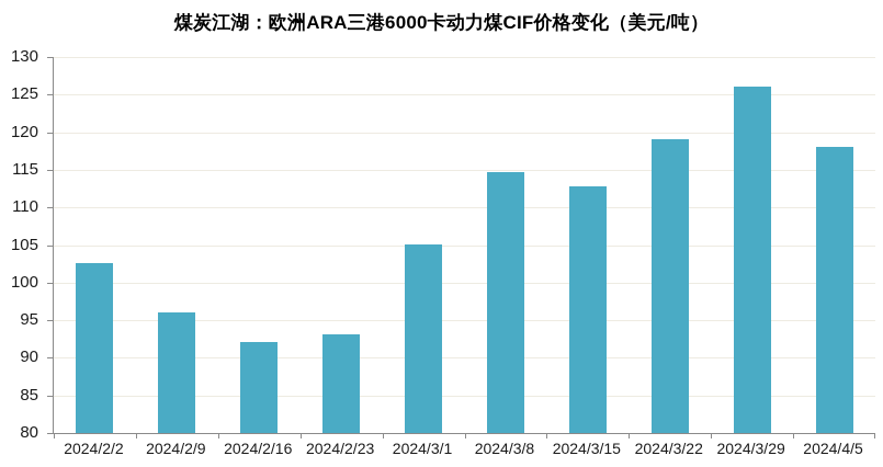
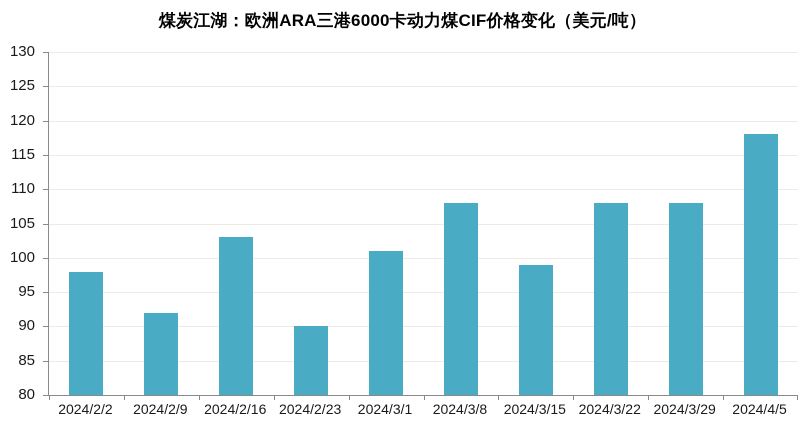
2024/2/2: 103 -> 98
2024/2/9: 96 -> 92
2024/2/16: 92 -> 103
2024/2/23: 93 -> 90
2024/3/1: 105 -> 101
2024/3/8: 115 -> 108
2024/3/15: 113 -> 99
2024/3/22: 119 -> 108
2024/3/29: 126 -> 108
